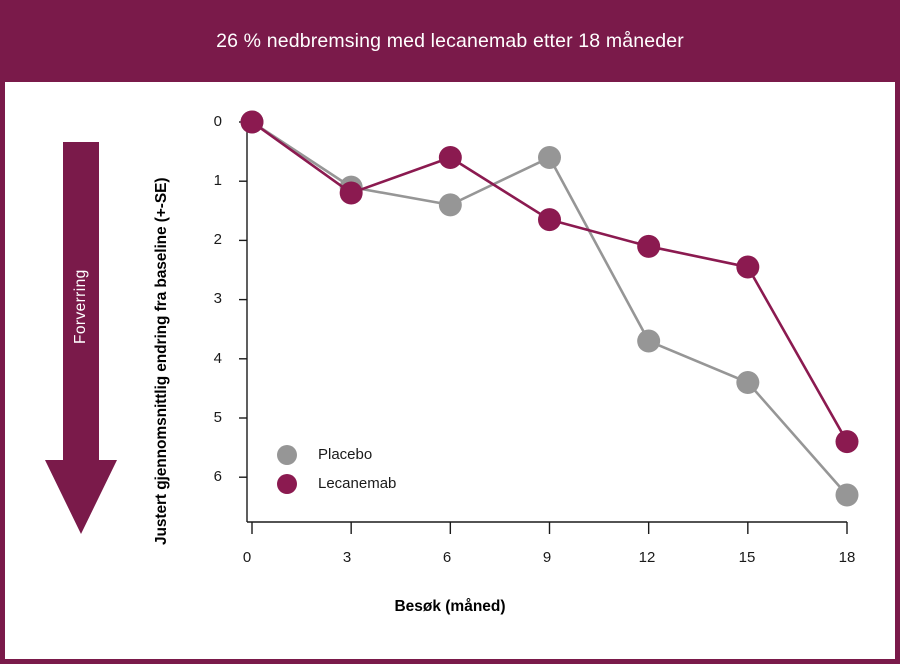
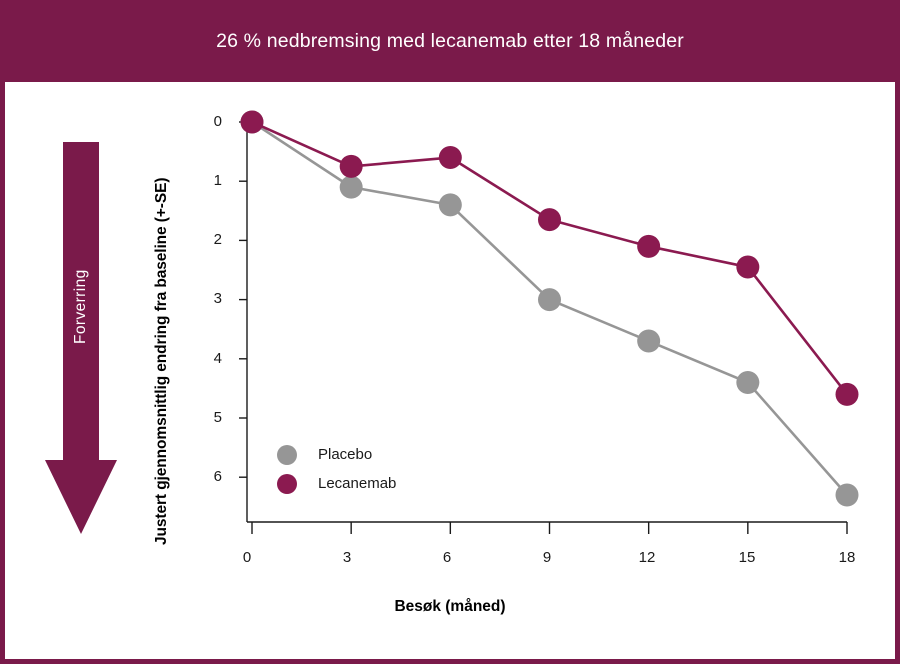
Lecanemab/3: 1.2 -> 0.8
Placebo/9: 0.6 -> 3.0
Lecanemab/18: 5.4 -> 4.6
